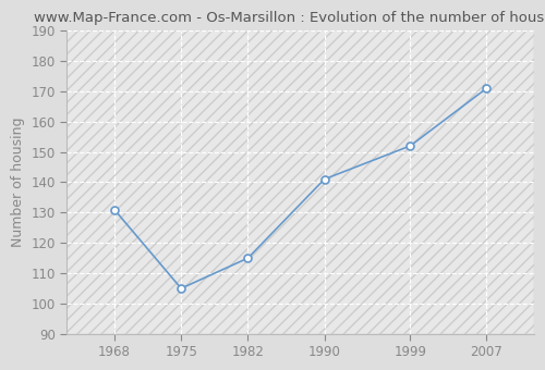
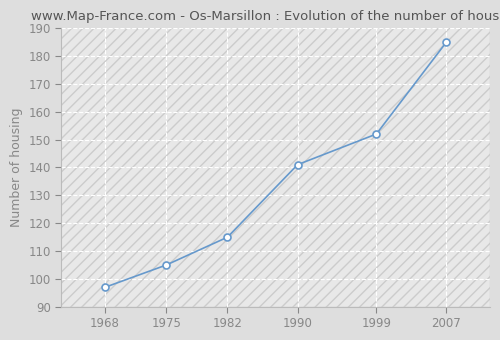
1968: 131 -> 97
2007: 171 -> 185
